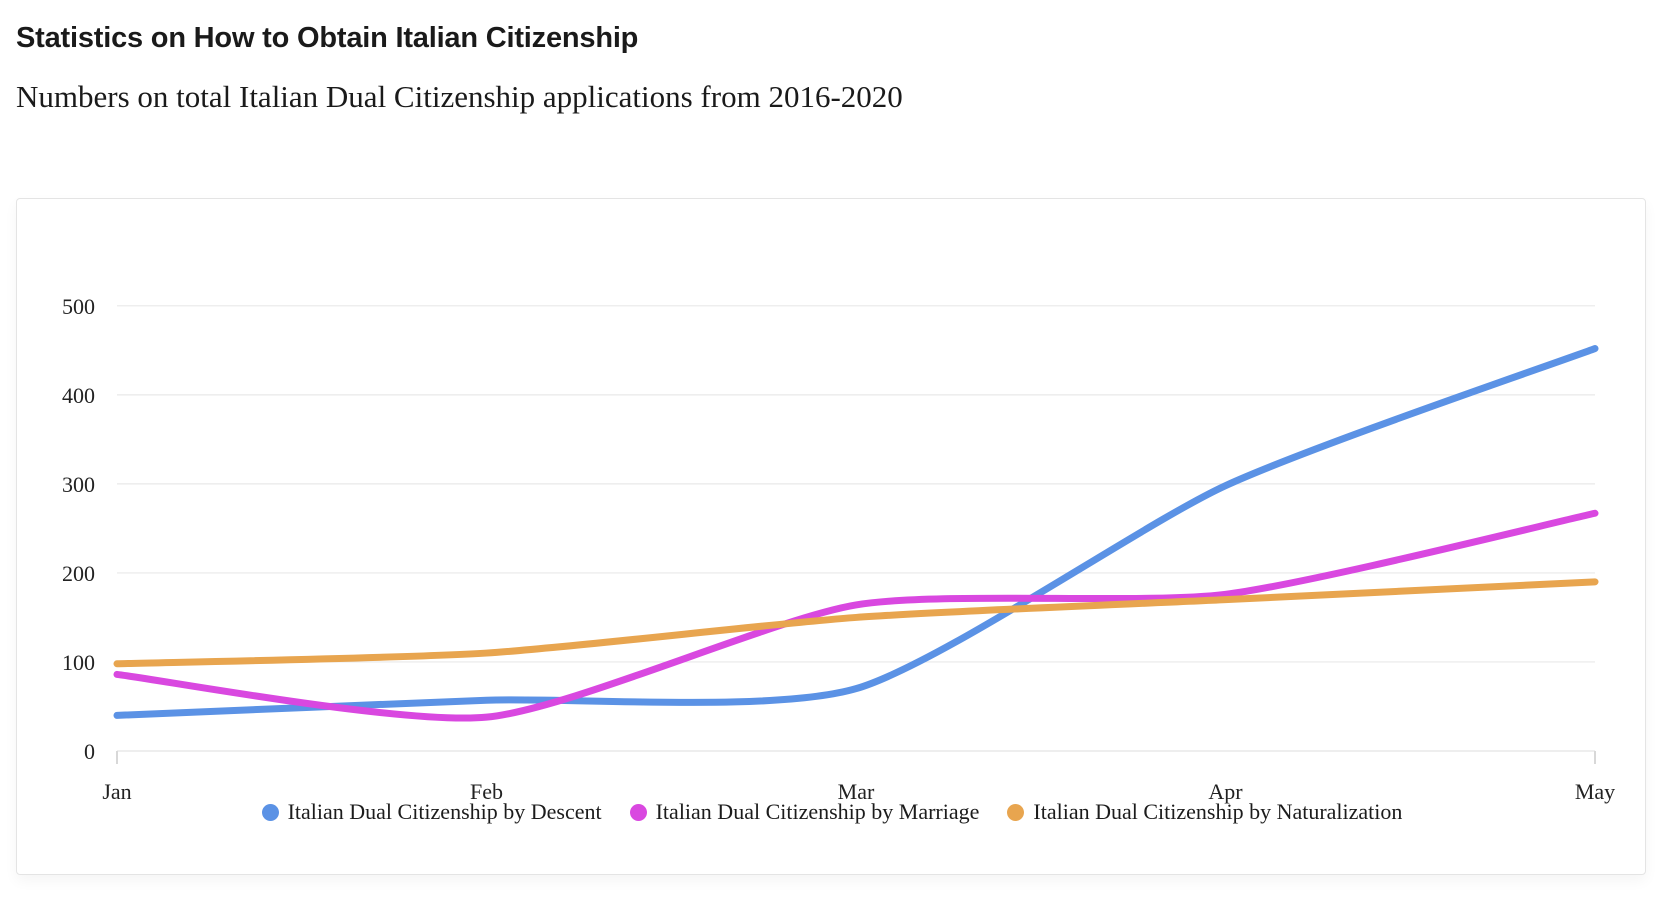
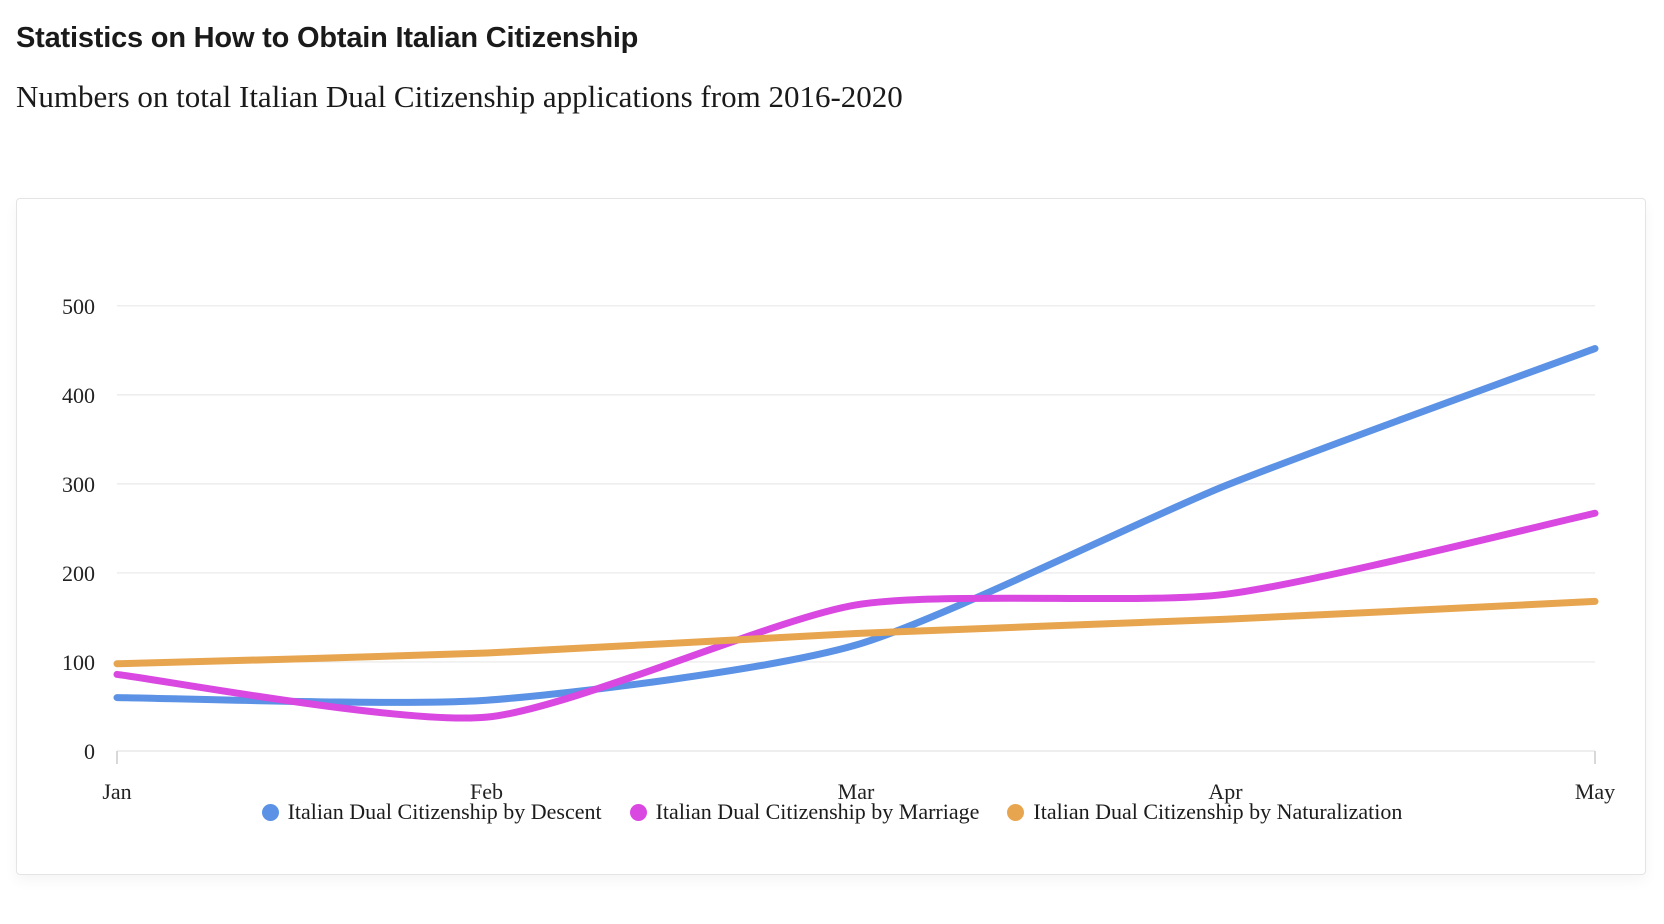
Italian Dual Citizenship by Descent/Jan: 40 -> 60
Italian Dual Citizenship by Descent/Mar: 70 -> 120
Italian Dual Citizenship by Naturalization/Mar: 150 -> 130
Italian Dual Citizenship by Naturalization/Apr: 170 -> 150
Italian Dual Citizenship by Naturalization/May: 190 -> 170
